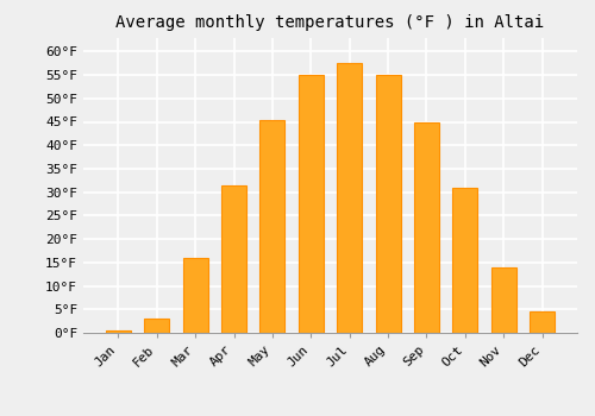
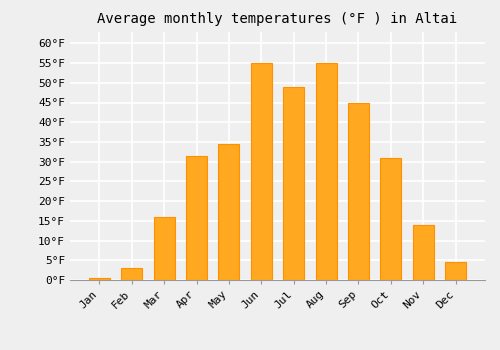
May: 45.5°F -> 34.5°F
Jul: 57.5°F -> 49.0°F
